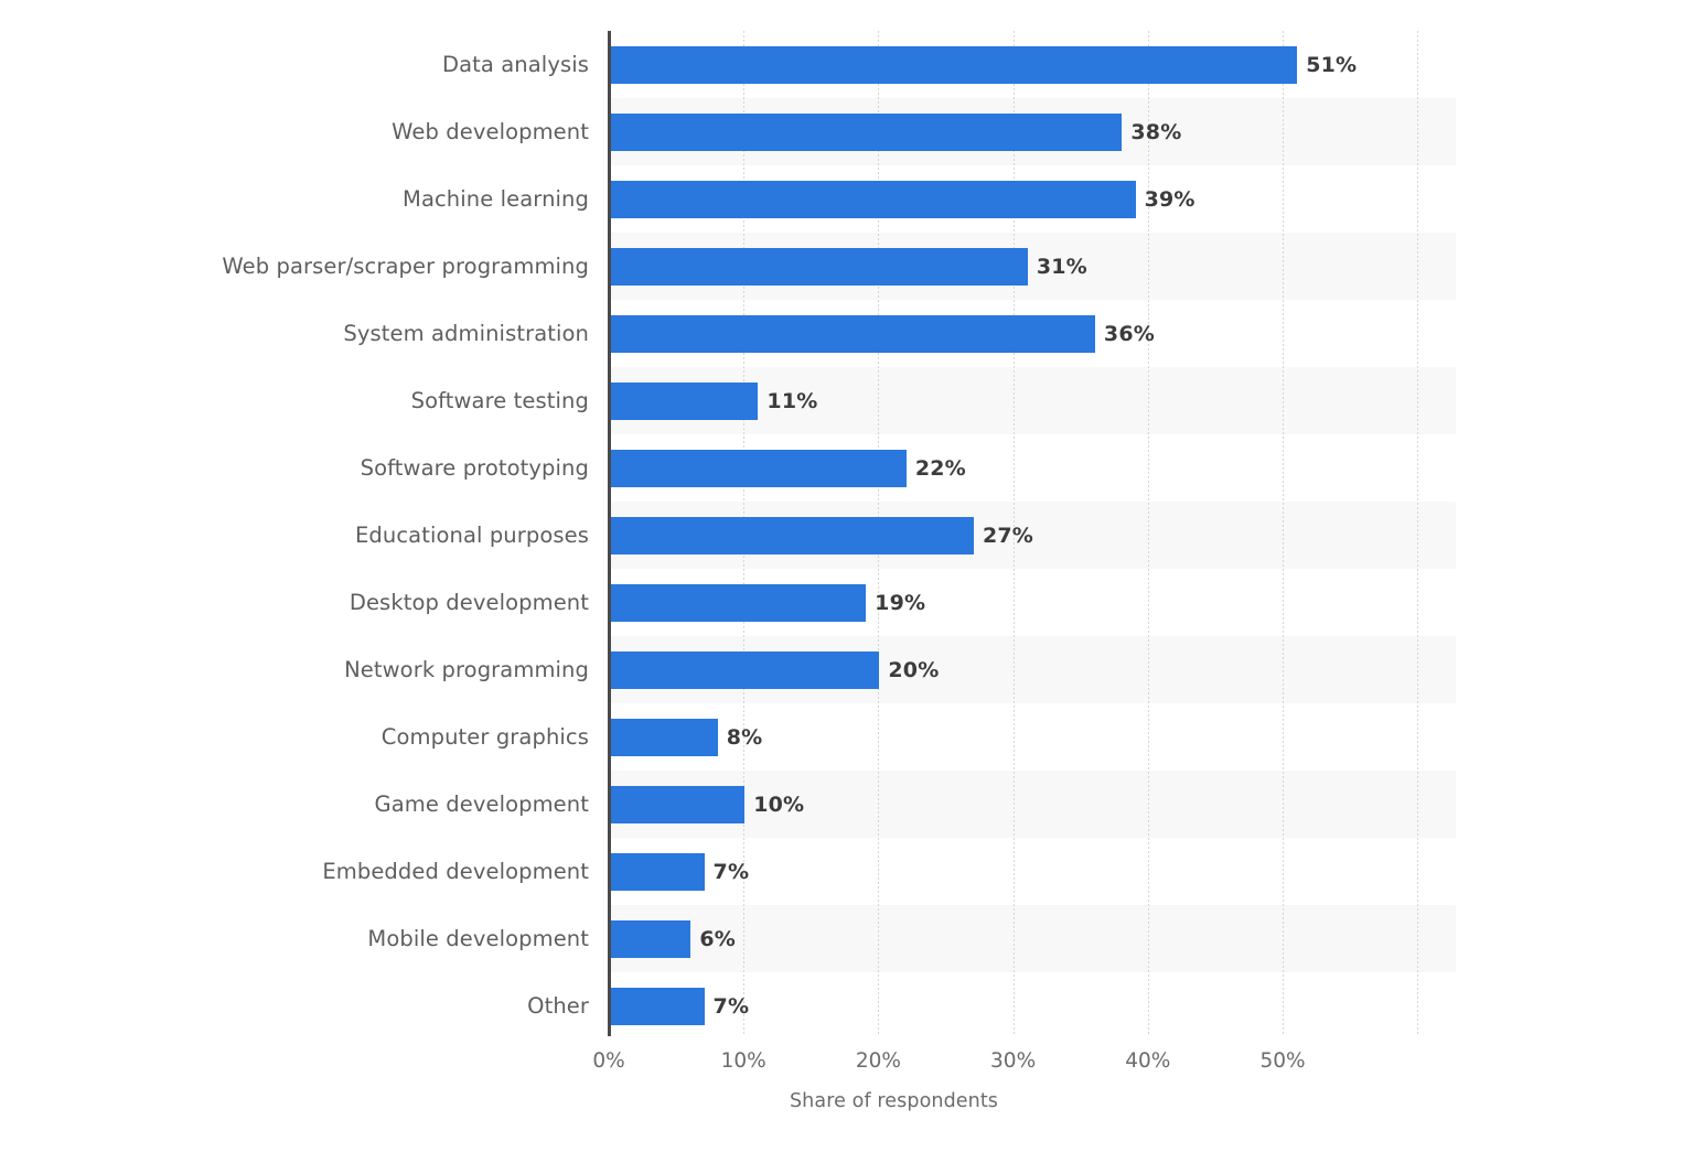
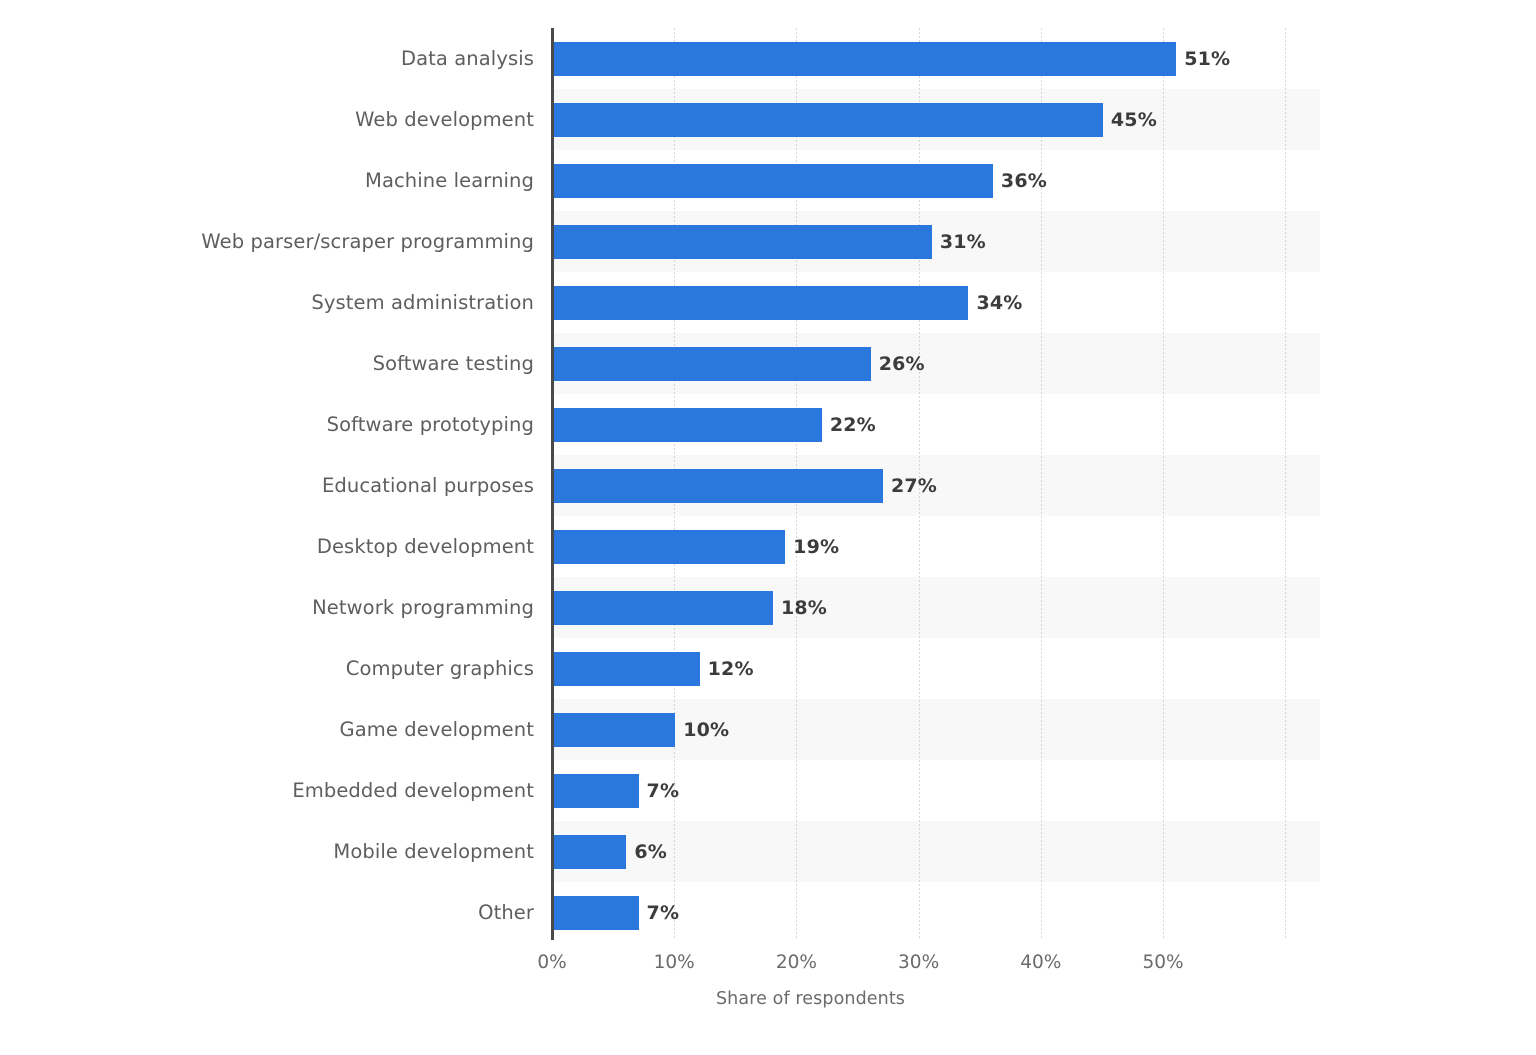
Web development: 38% -> 45%
Machine learning: 39% -> 36%
System administration: 36% -> 34%
Software testing: 11% -> 26%
Network programming: 20% -> 18%
Computer graphics: 8% -> 12%
